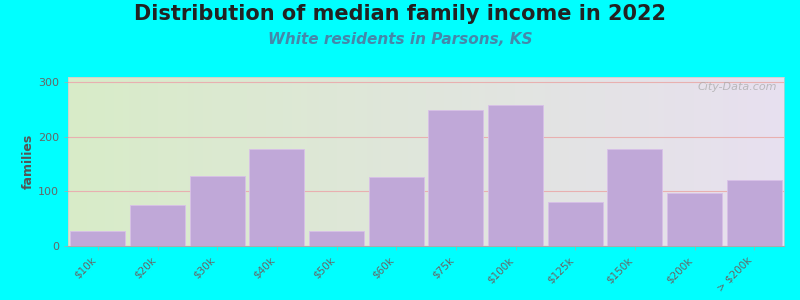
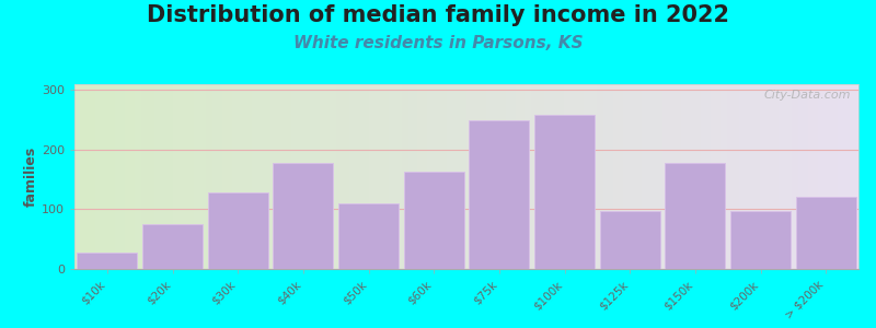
$50k: 28 -> 110
$60k: 126 -> 163
$125k: 80 -> 97
